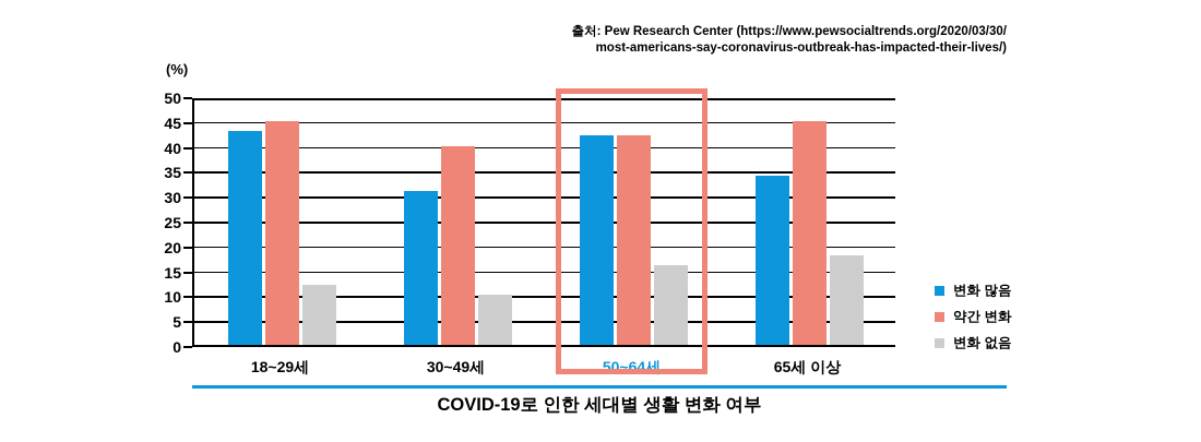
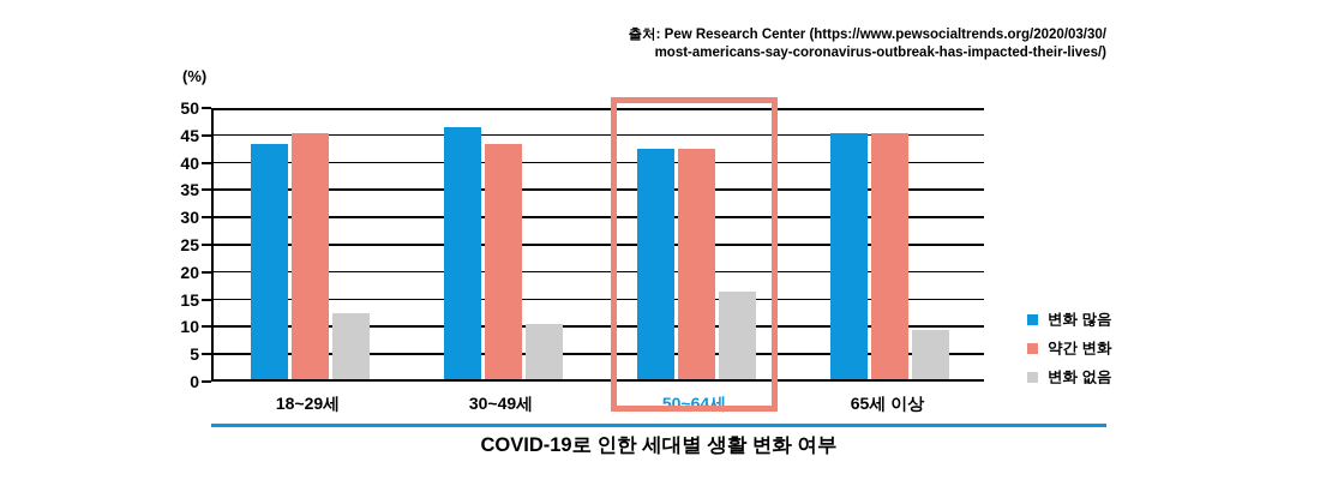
변화 많음/30~49세: 31 -> 46
약간 변화/30~49세: 40 -> 43
변화 많음/65세 이상: 34 -> 45
변화 없음/65세 이상: 18 -> 9
